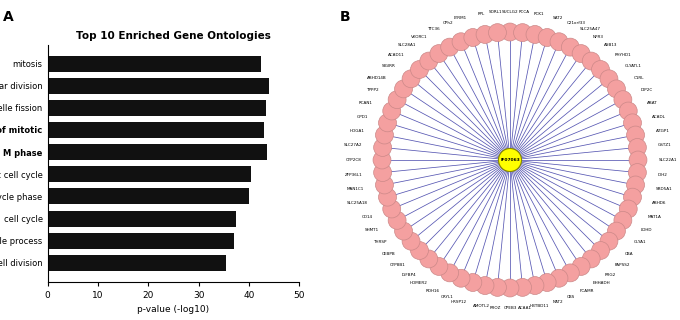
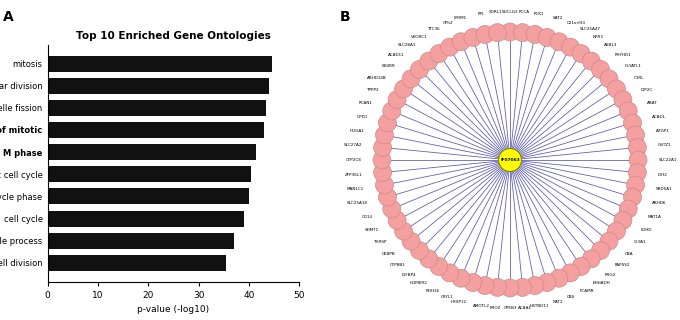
mitosis: 42.4 -> 44.5
M phase: 43.6 -> 41.5
cell cycle: 37.4 -> 39.0
